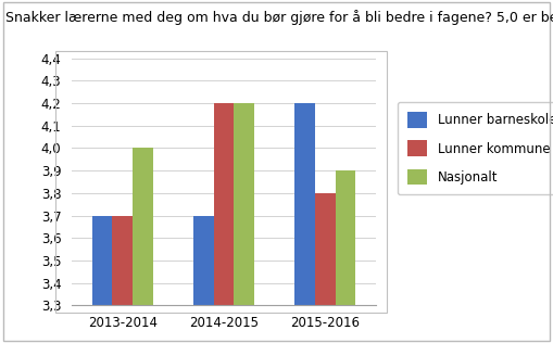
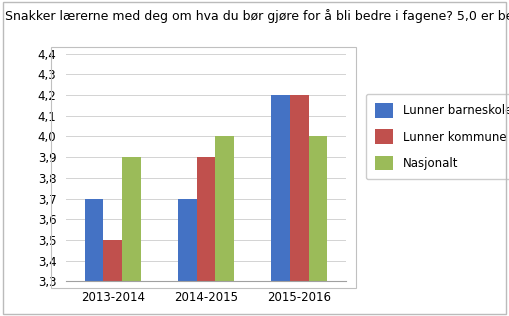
Lunner kommune/2013-2014: 3,7 -> 3,5
Nasjonalt/2013-2014: 4,0 -> 3,9
Lunner kommune/2014-2015: 4,2 -> 3,9
Nasjonalt/2014-2015: 4,2 -> 4,0
Lunner kommune/2015-2016: 3,8 -> 4,2
Nasjonalt/2015-2016: 3,9 -> 4,0
